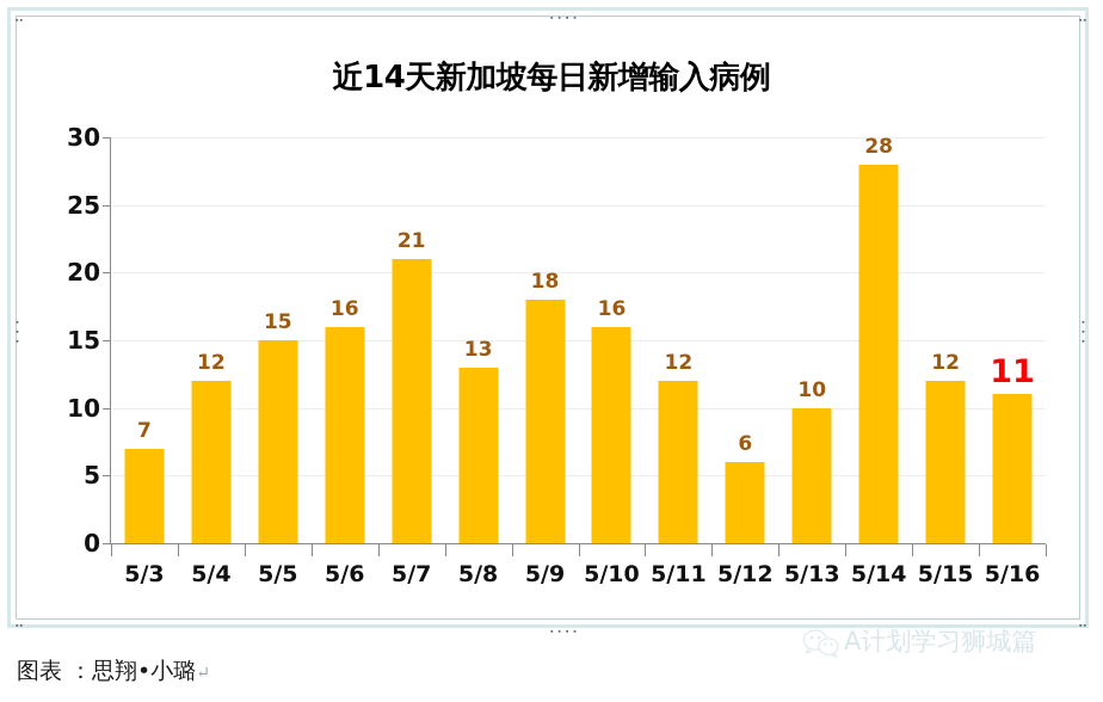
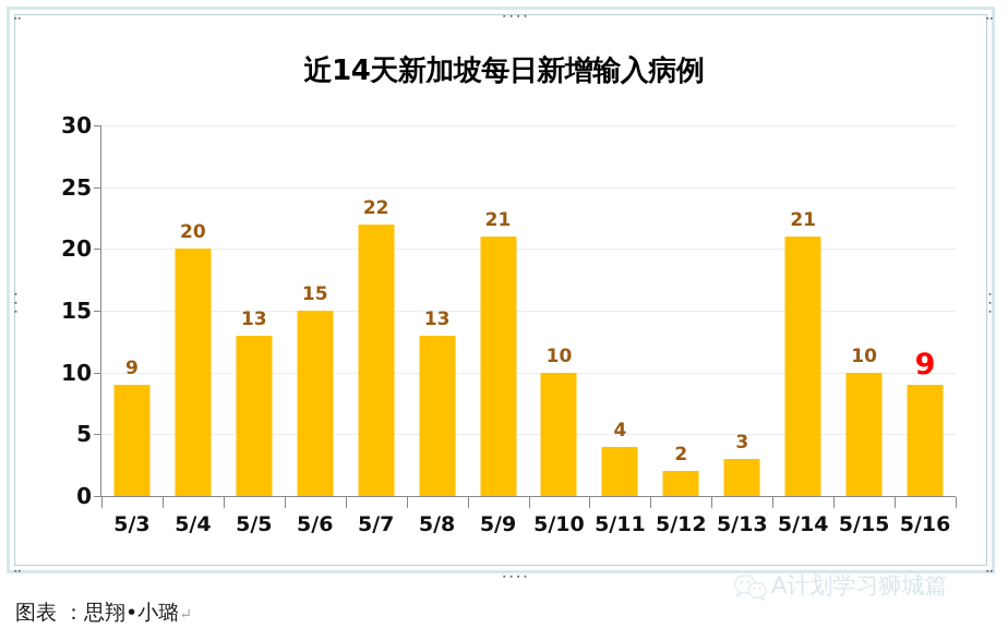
5/3: 7 -> 9
5/4: 12 -> 20
5/5: 15 -> 13
5/6: 16 -> 15
5/7: 21 -> 22
5/9: 18 -> 21
5/10: 16 -> 10
5/11: 12 -> 4
5/12: 6 -> 2
5/13: 10 -> 3
5/14: 28 -> 21
5/15: 12 -> 10
5/16: 11 -> 9
